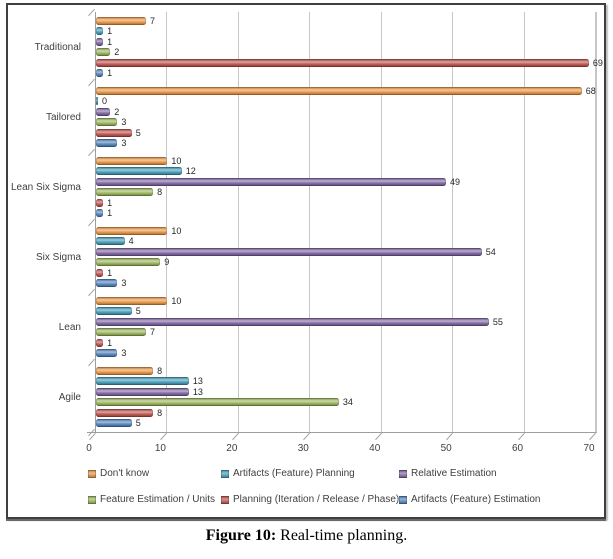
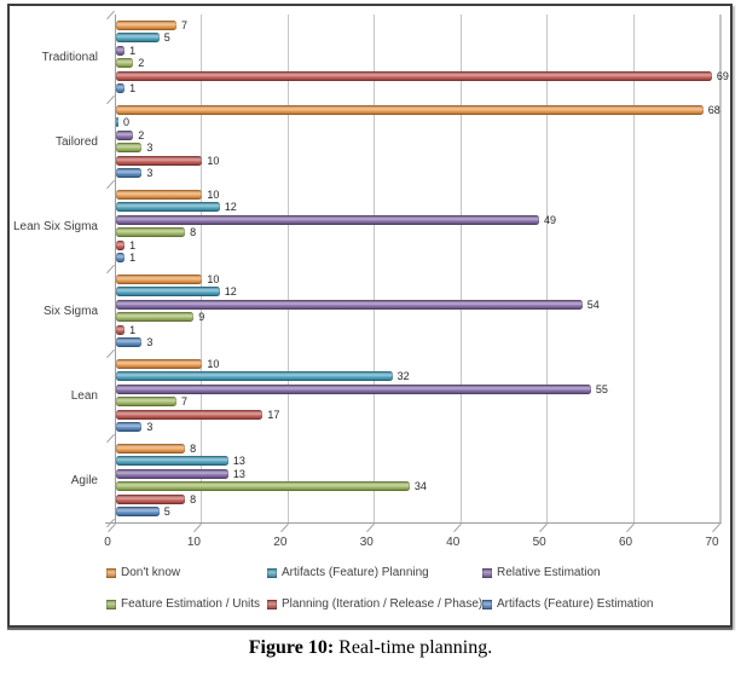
Artifacts (Feature) Planning/Traditional: 1 -> 5
Planning (Iteration / Release / Phase)/Tailored: 5 -> 10
Artifacts (Feature) Planning/Six Sigma: 4 -> 12
Artifacts (Feature) Planning/Lean: 5 -> 32
Planning (Iteration / Release / Phase)/Lean: 1 -> 17
